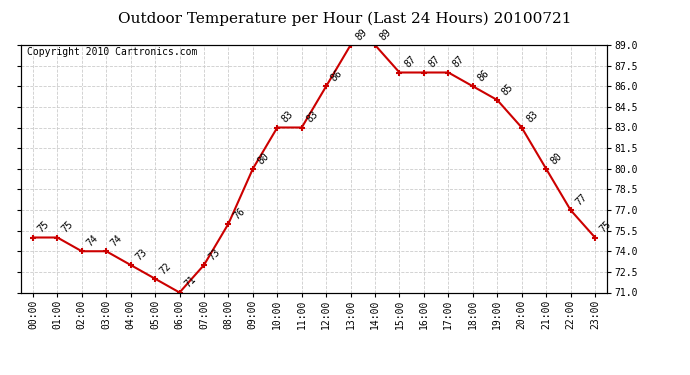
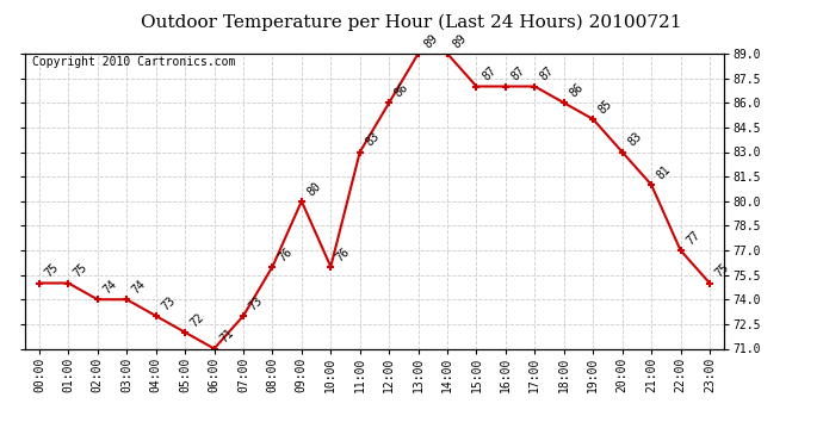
10:00: 83 -> 76
21:00: 80 -> 81
